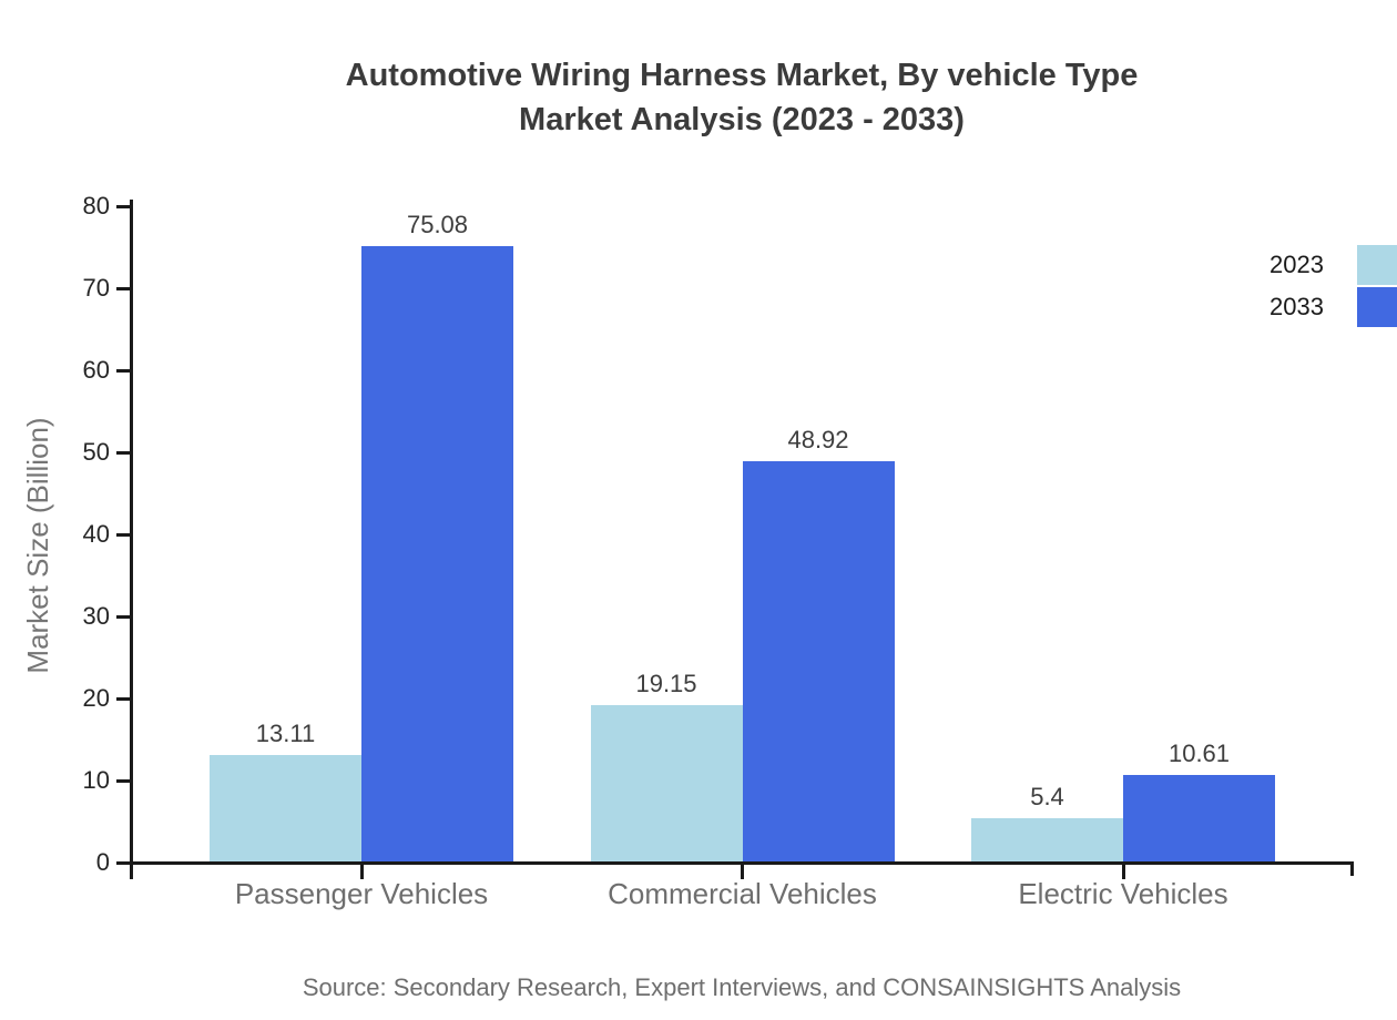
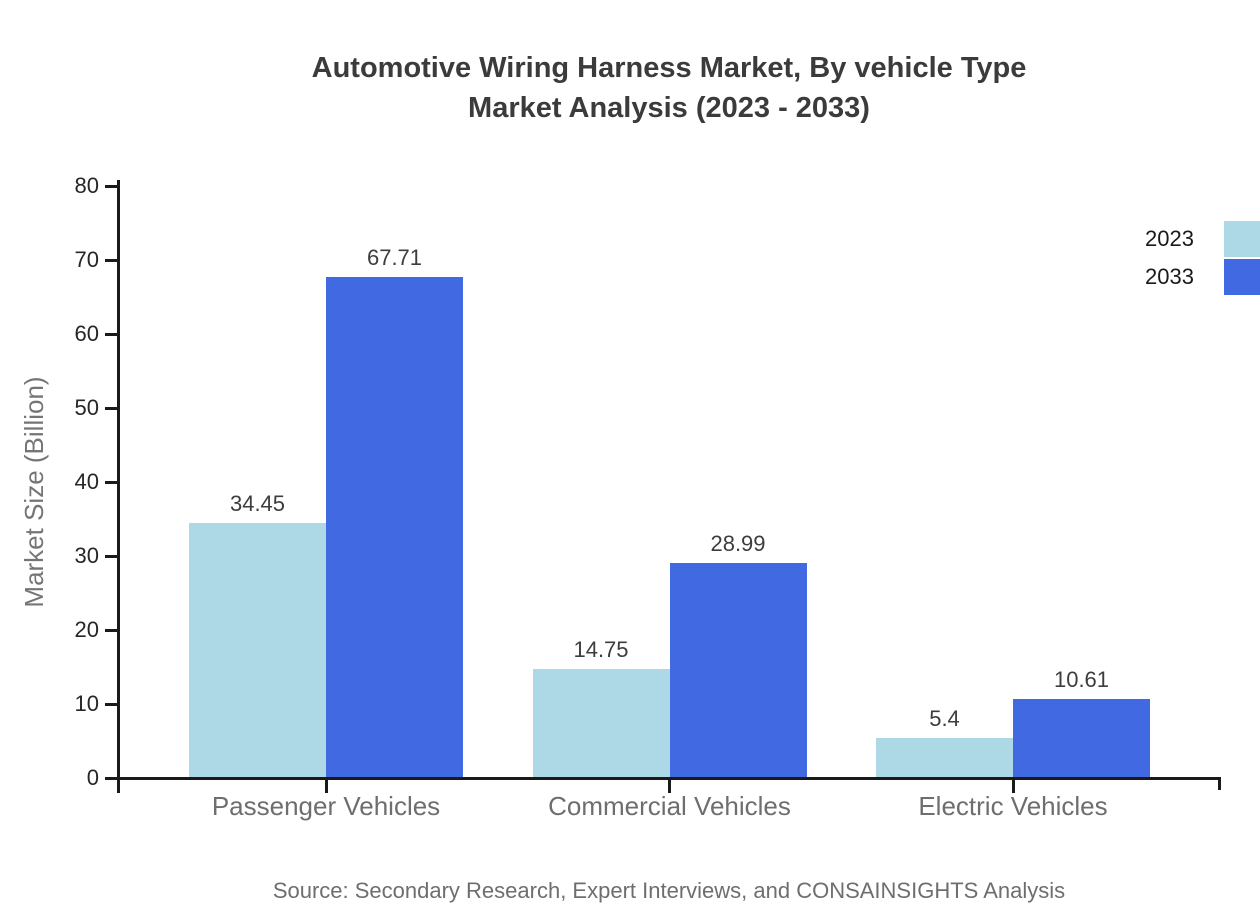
2023/Passenger Vehicles: 13.11 -> 34.45
2033/Passenger Vehicles: 75.08 -> 67.71
2023/Commercial Vehicles: 19.15 -> 14.75
2033/Commercial Vehicles: 48.92 -> 28.99
